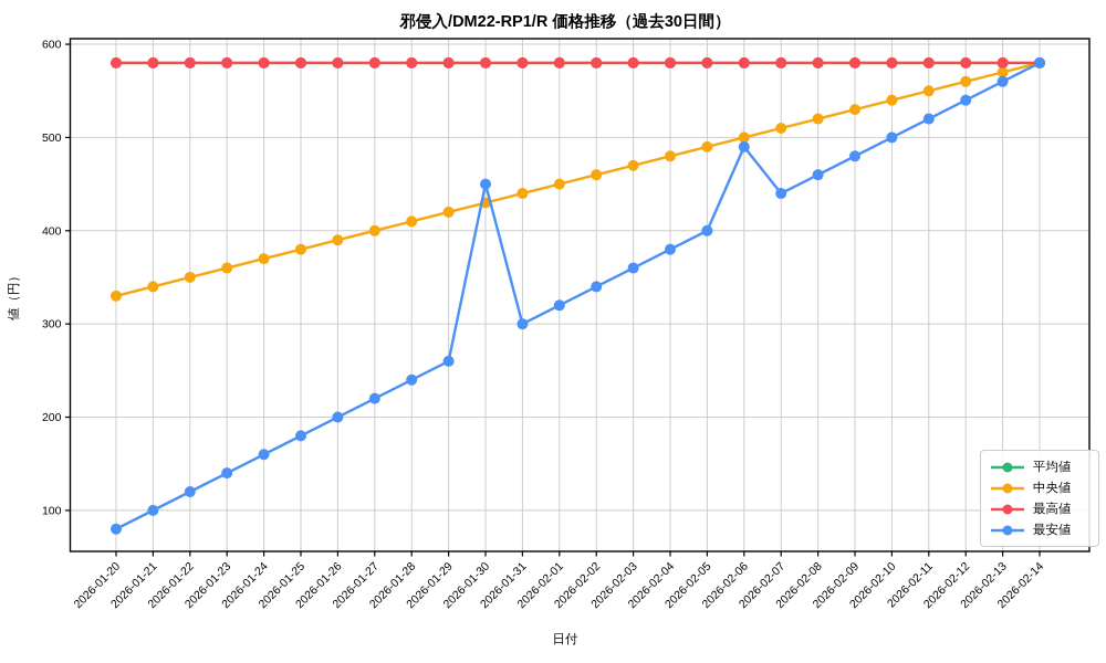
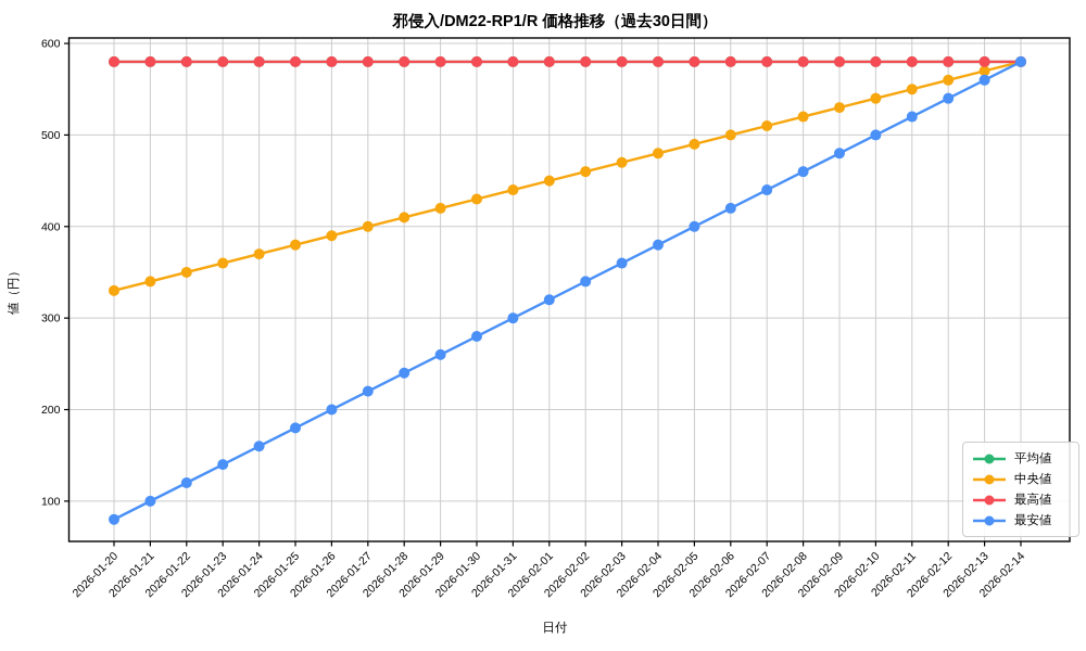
最安値/2026-01-30: 450 -> 280
最安値/2026-02-06: 490 -> 420
